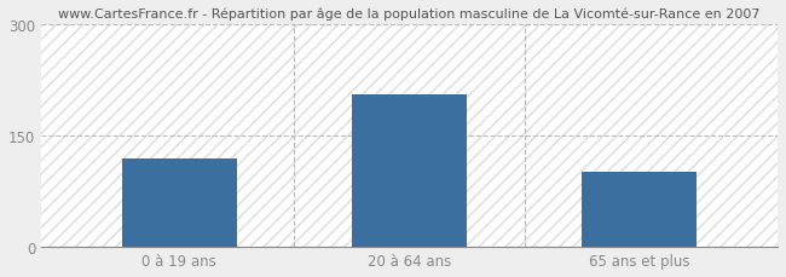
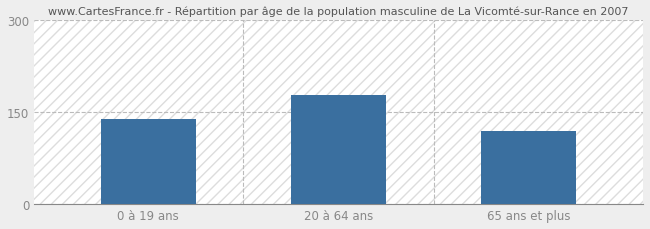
0 à 19 ans: 120 -> 138
20 à 64 ans: 206 -> 178
65 ans et plus: 102 -> 120
